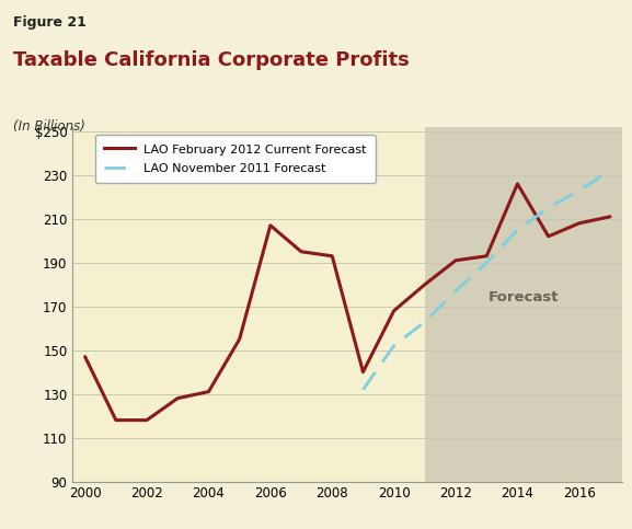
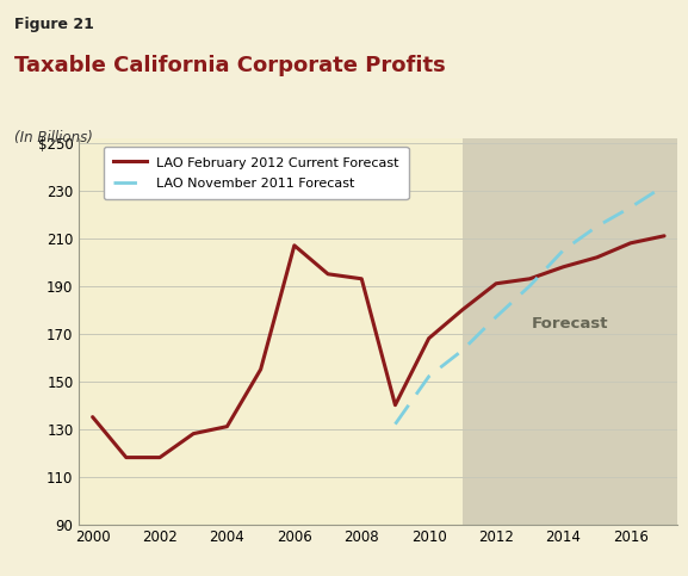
LAO February 2012 Current Forecast/2000: 147 -> 135
LAO February 2012 Current Forecast/2014: 226 -> 198
